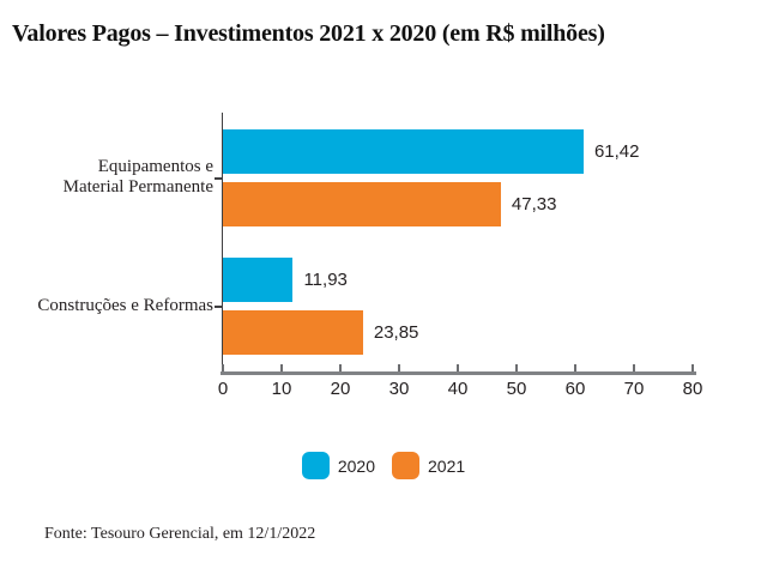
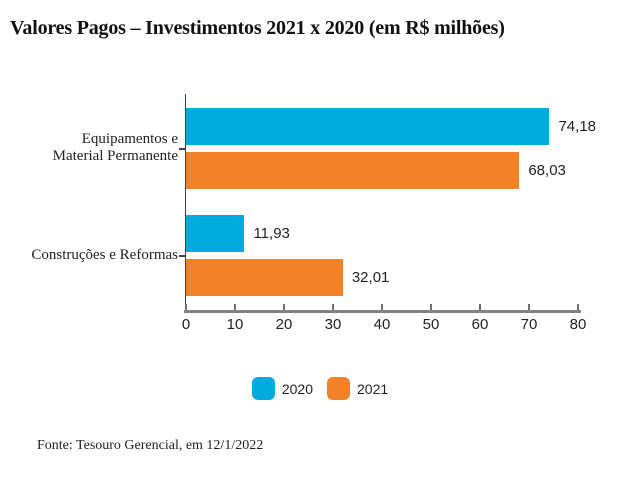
2020/Equipamentos e Material Permanente: 61,42 -> 74,18
2021/Equipamentos e Material Permanente: 47,33 -> 68,03
2021/Construções e Reformas: 23,85 -> 32,01
